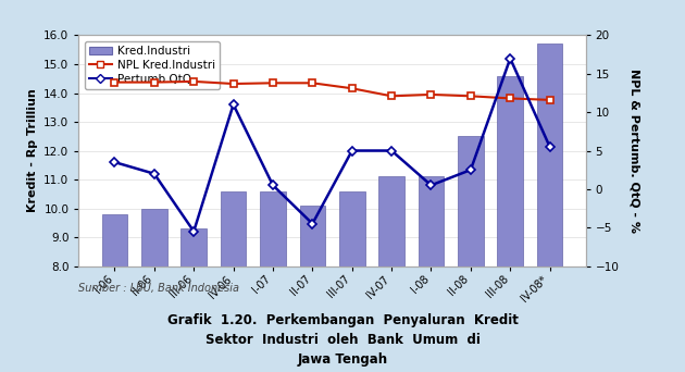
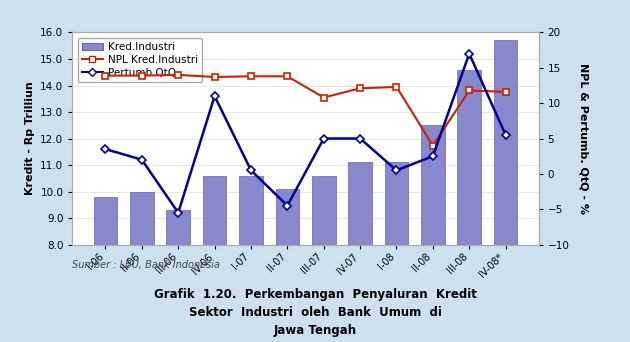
NPL Kred.Industri/III-07: 13.1 -> 10.8
NPL Kred.Industri/II-08: 12.1 -> 4.0
